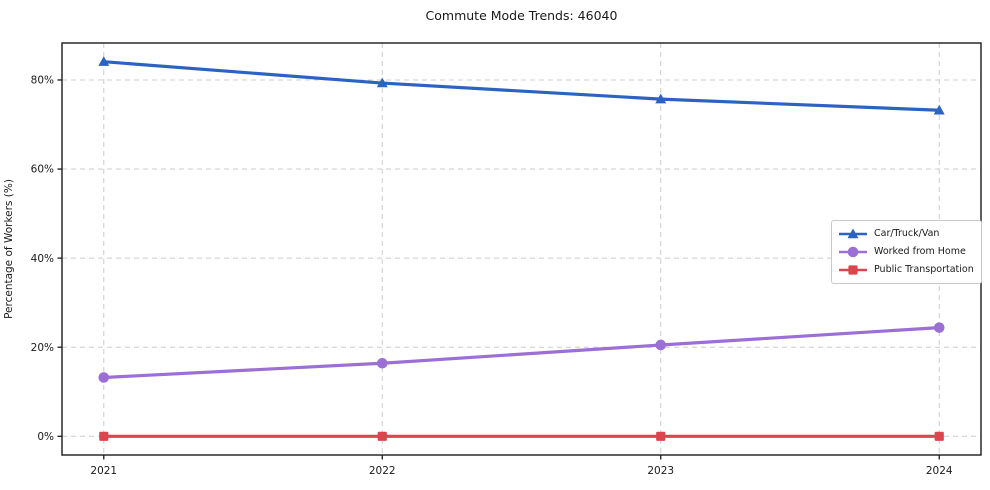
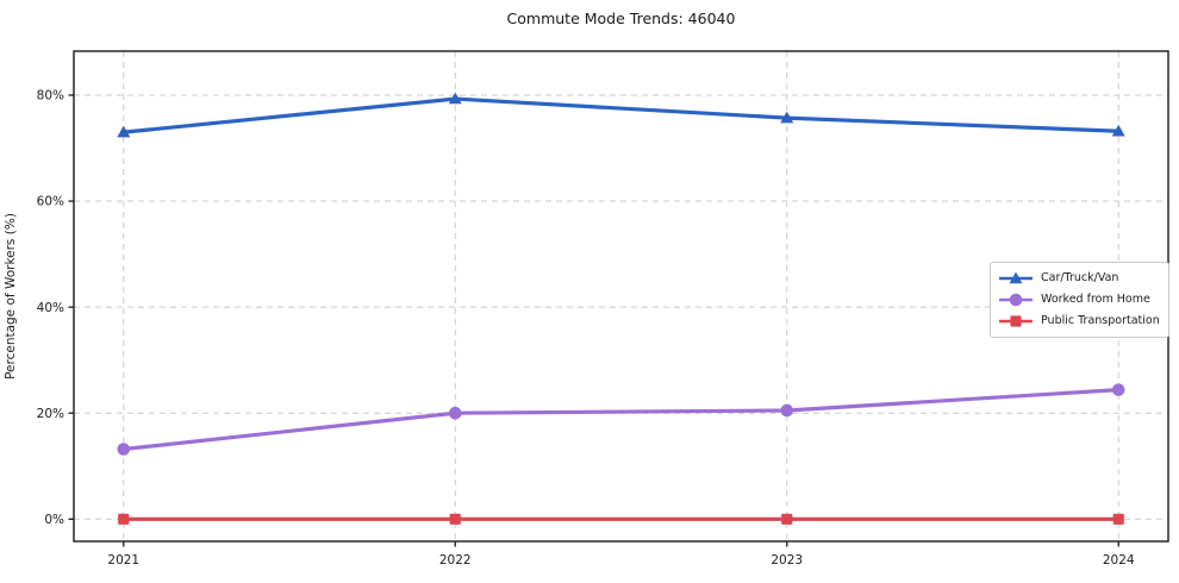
Car/Truck/Van/2021: 84% -> 73%
Worked from Home/2022: 16% -> 20%
